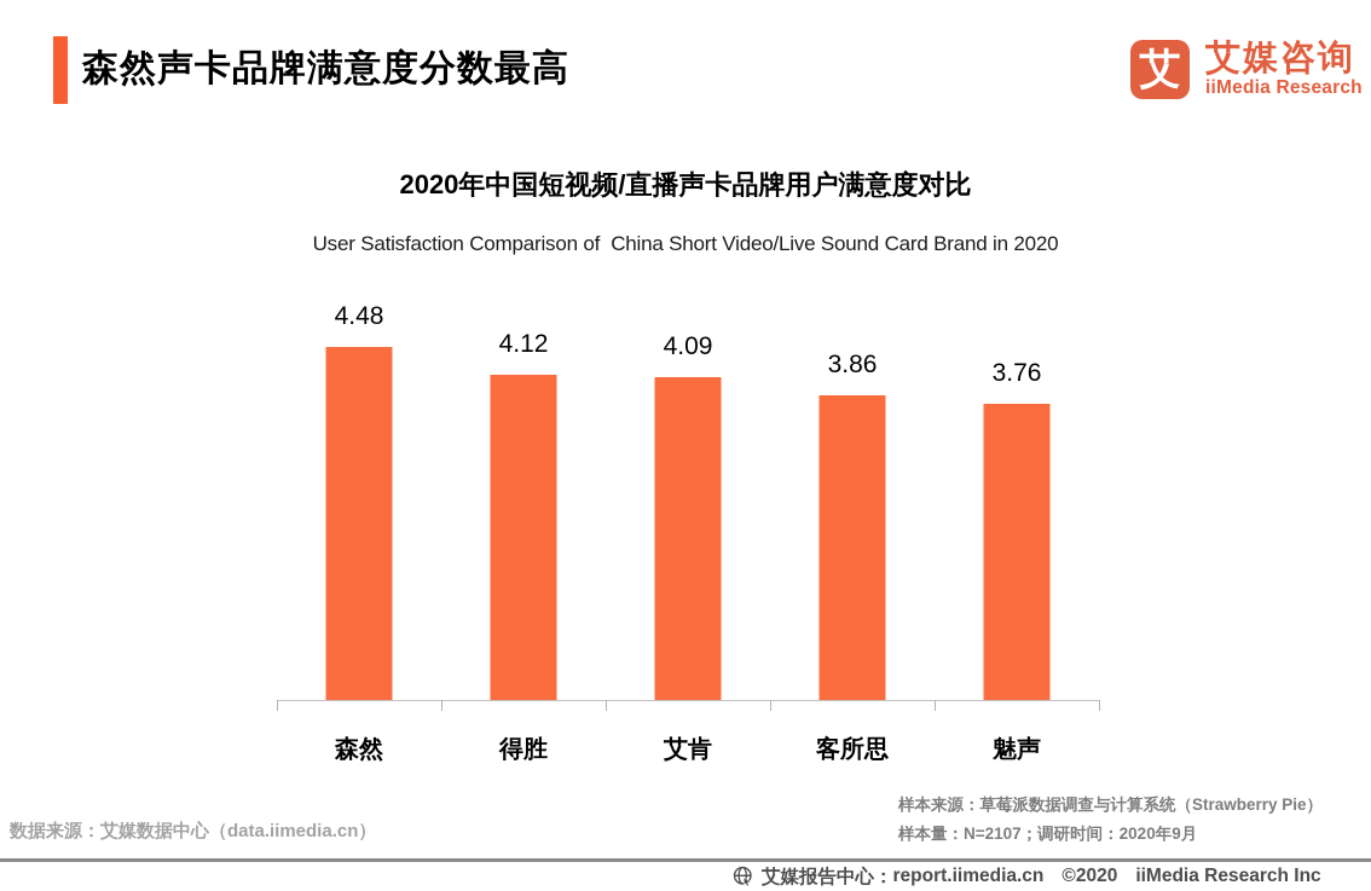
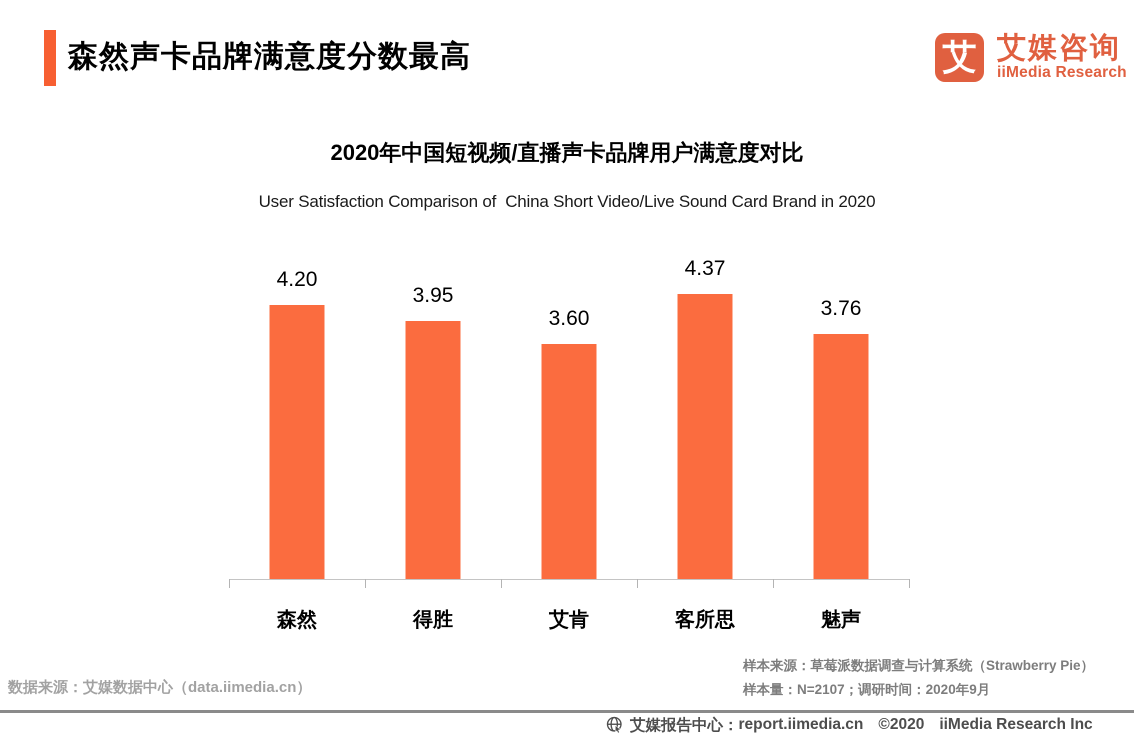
森然: 4.48 -> 4.20
得胜: 4.12 -> 3.95
艾肯: 4.09 -> 3.60
客所思: 3.86 -> 4.37
